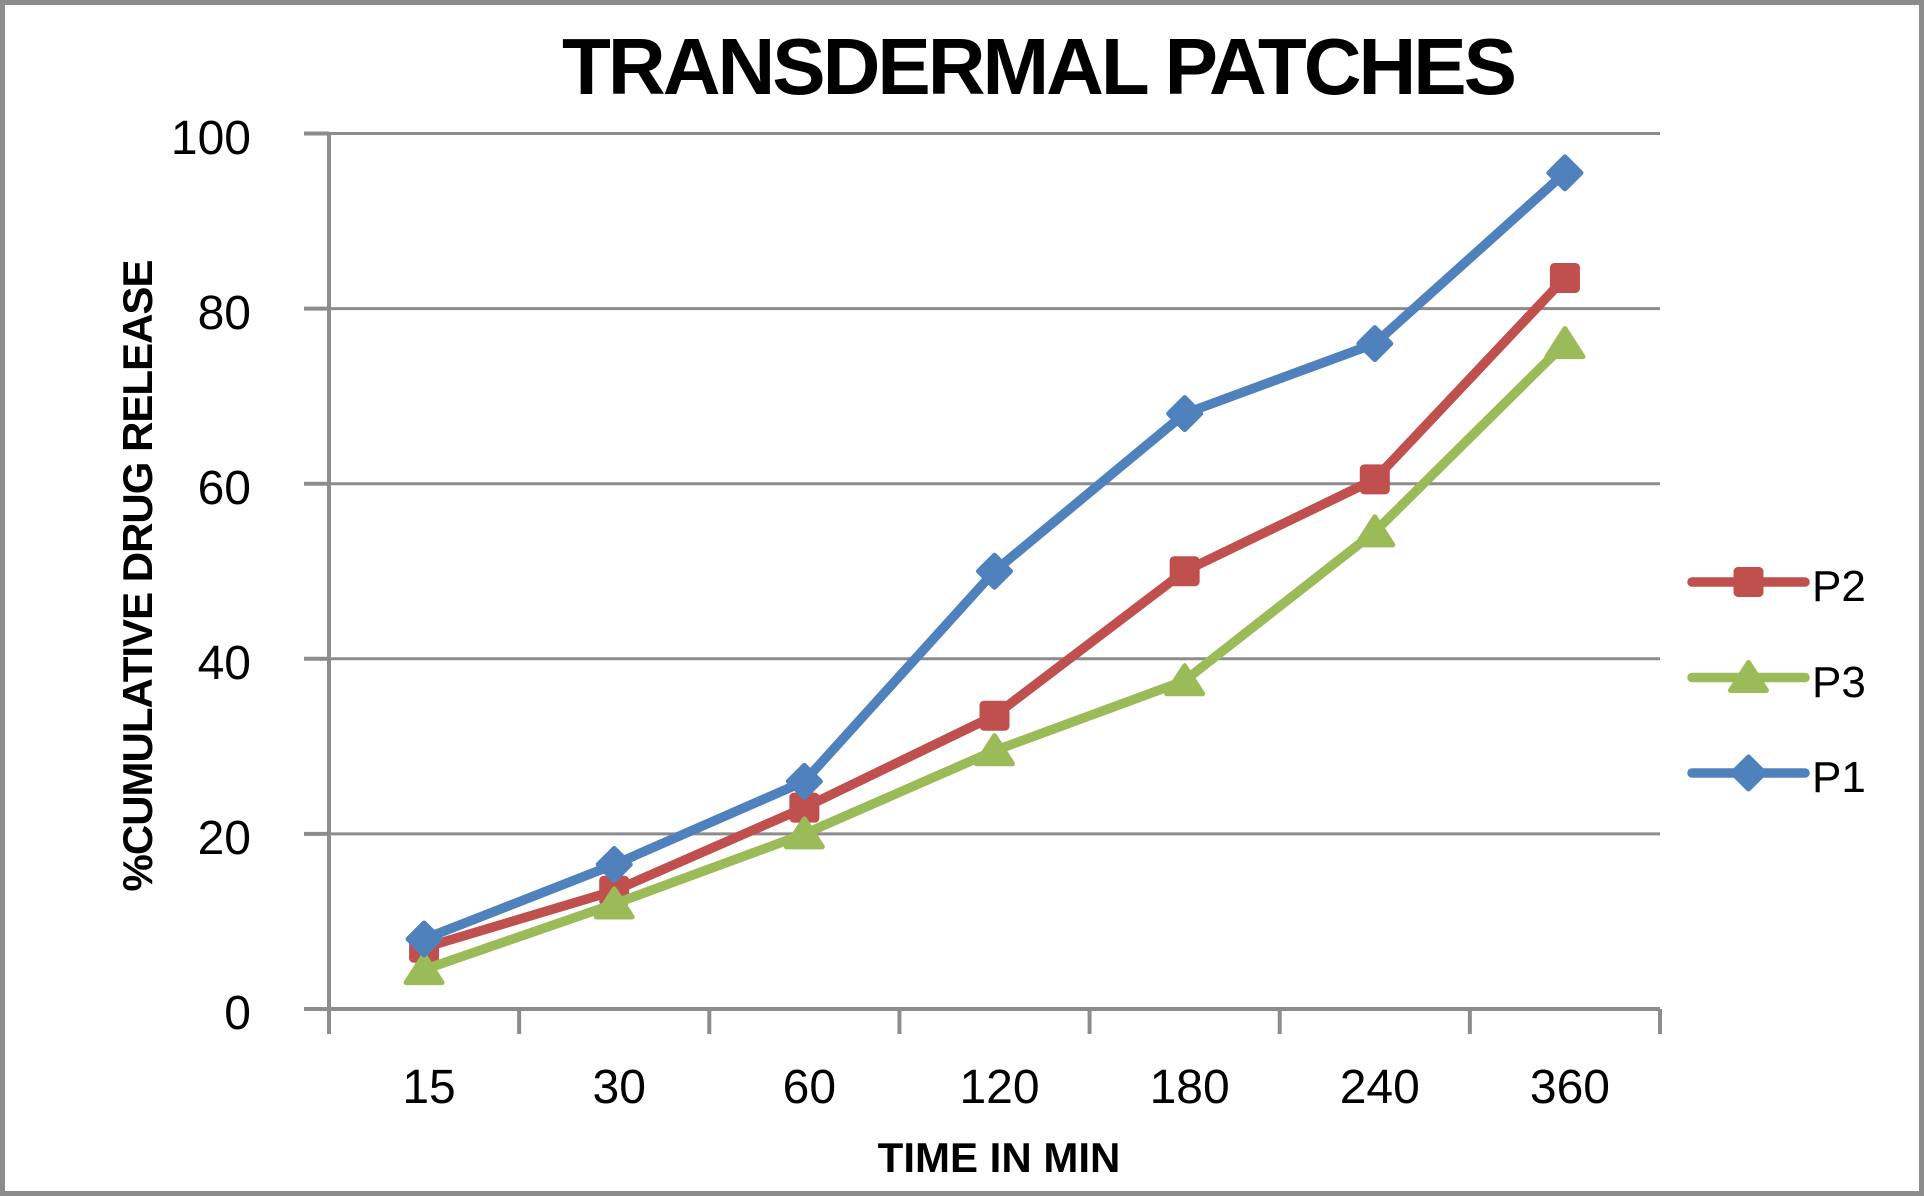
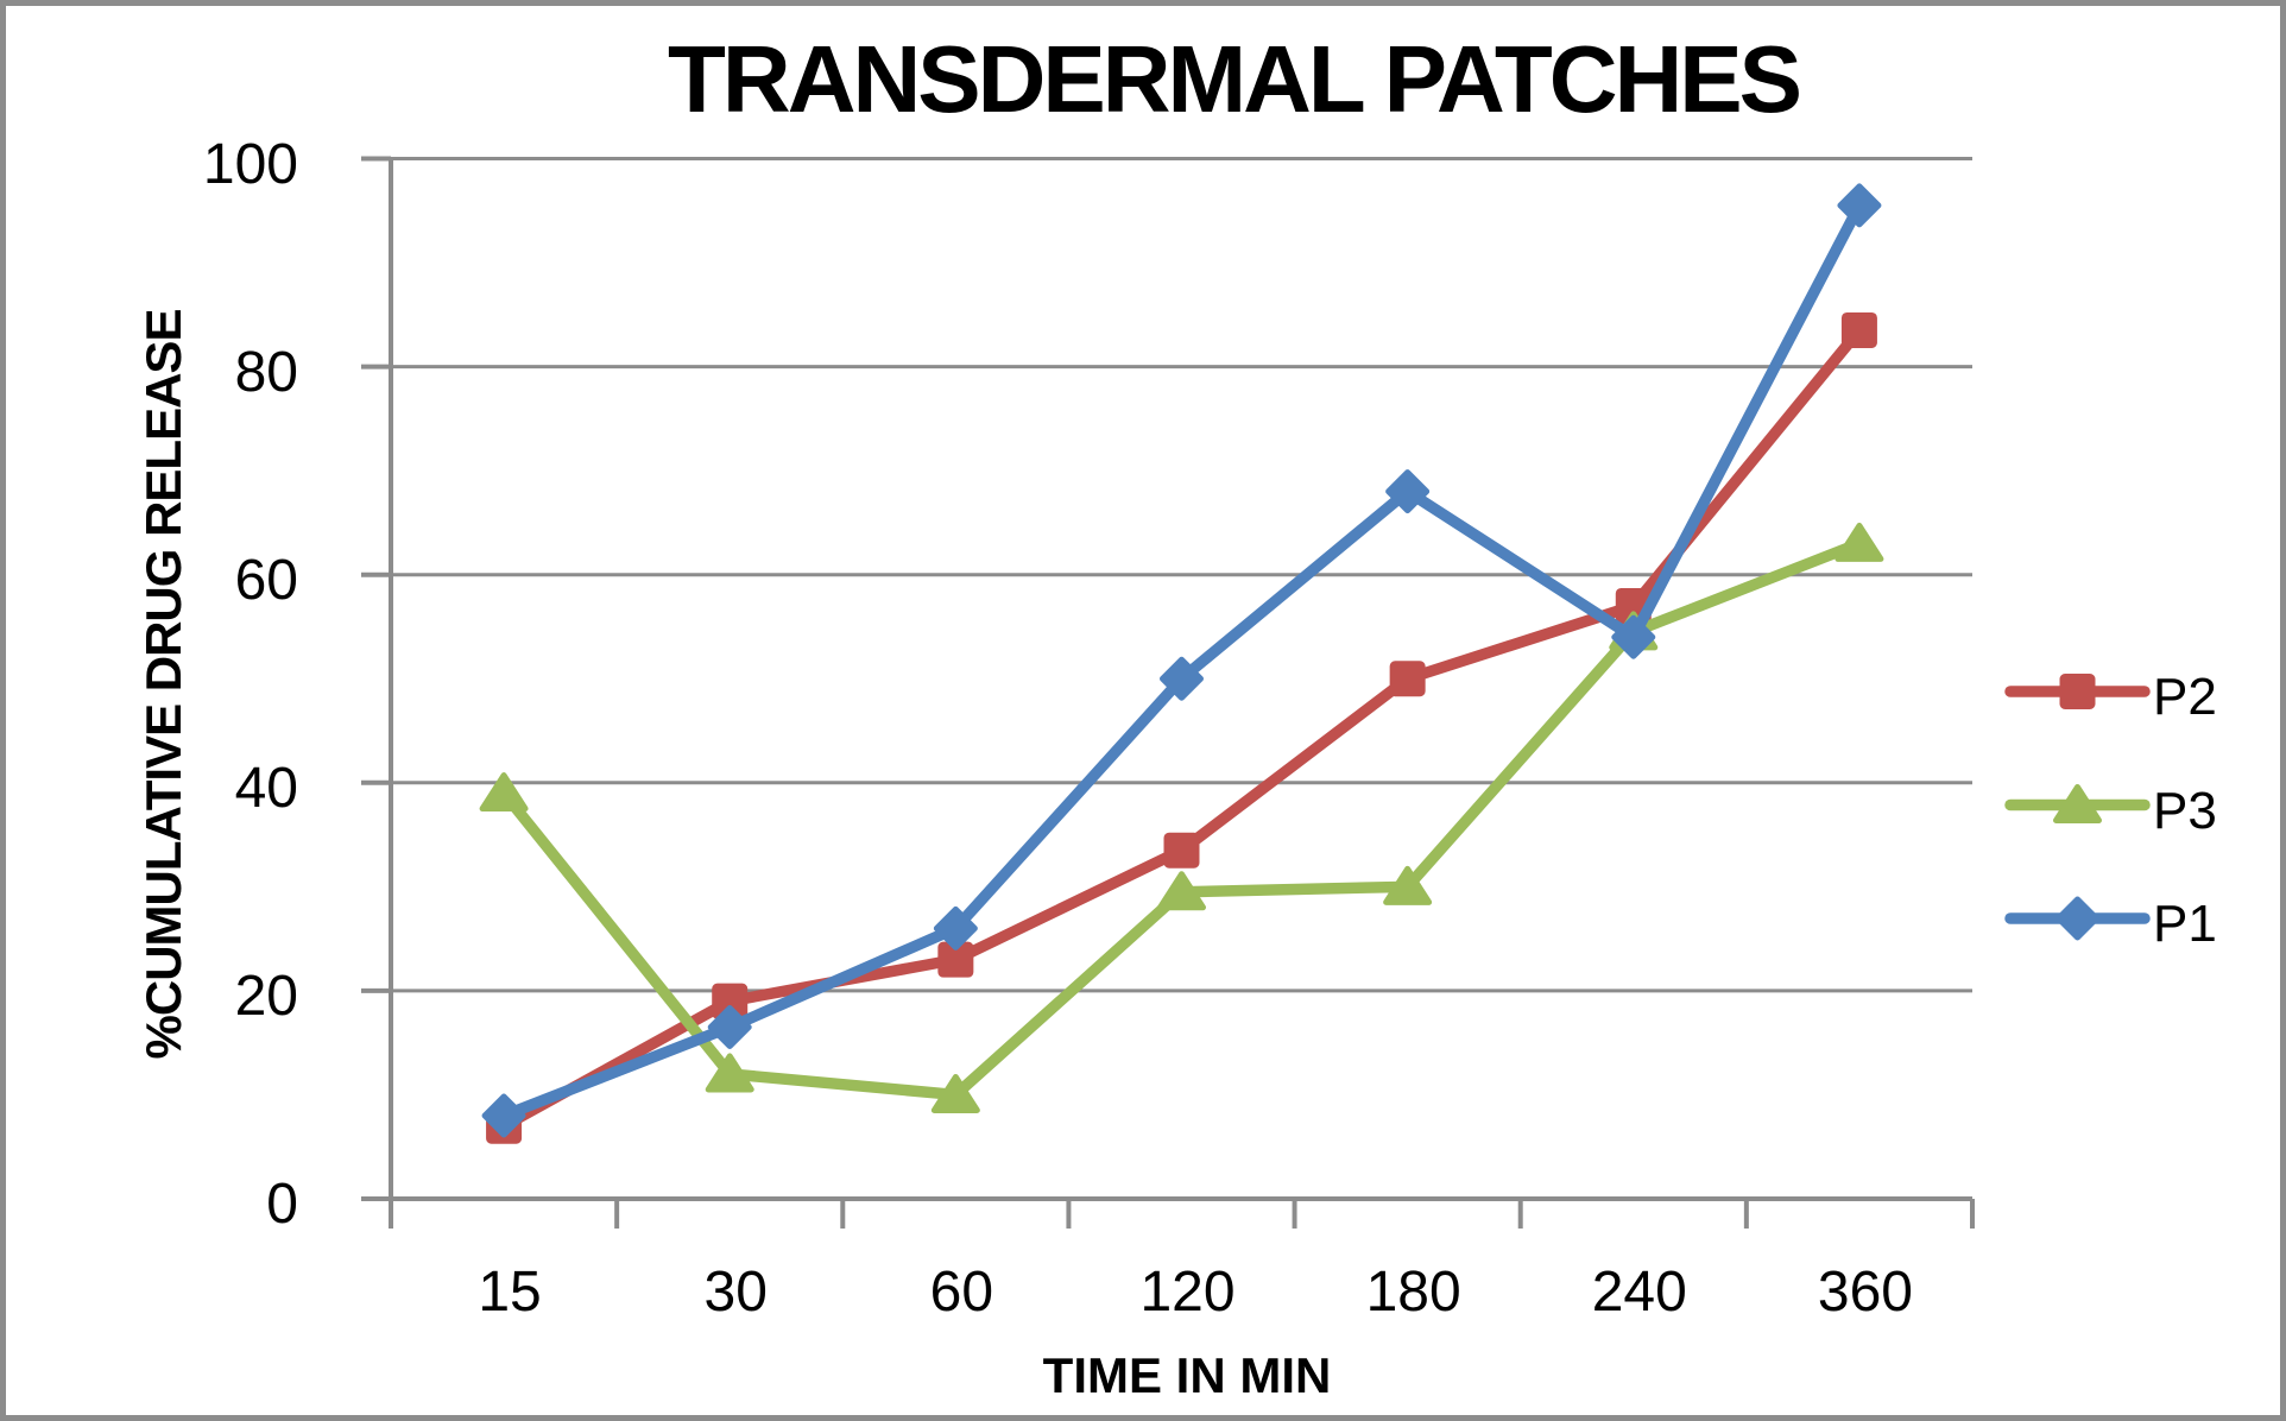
P3/15: 4 -> 39
P2/30: 14 -> 19
P3/60: 20 -> 10
P3/180: 38 -> 30
P2/240: 60 -> 57
P1/240: 76 -> 54
P3/360: 76 -> 63
